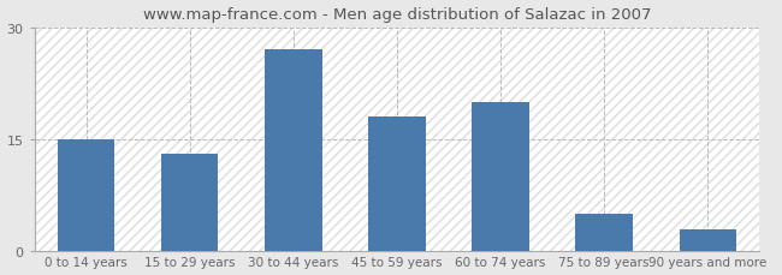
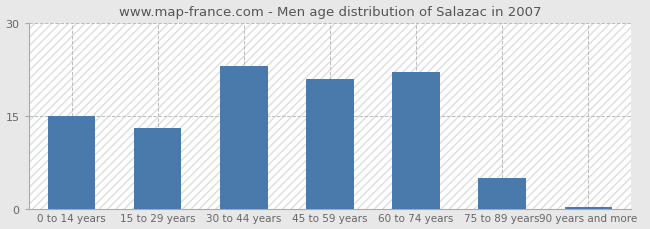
30 to 44 years: 27.0 -> 23.0
45 to 59 years: 18.0 -> 21.0
60 to 74 years: 20.0 -> 22.0
90 years and more: 2.8 -> 0.3
